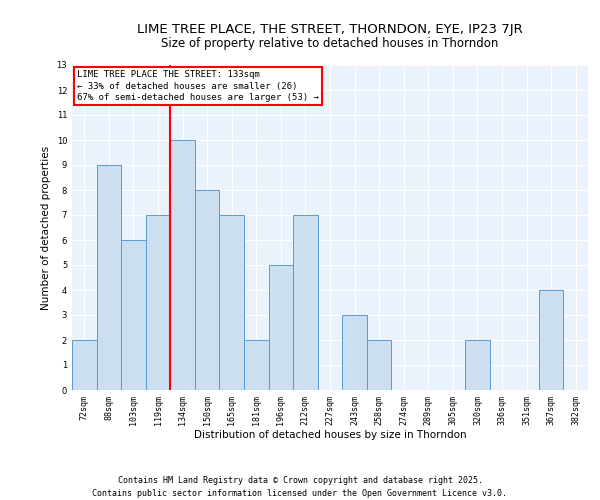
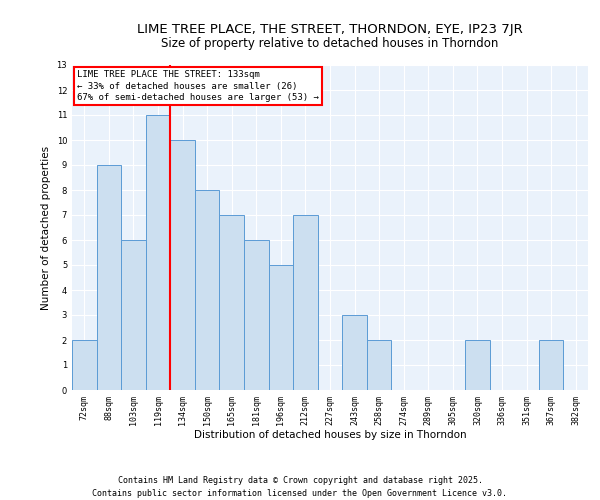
119sqm: 7 -> 11
181sqm: 2 -> 6
367sqm: 4 -> 2
